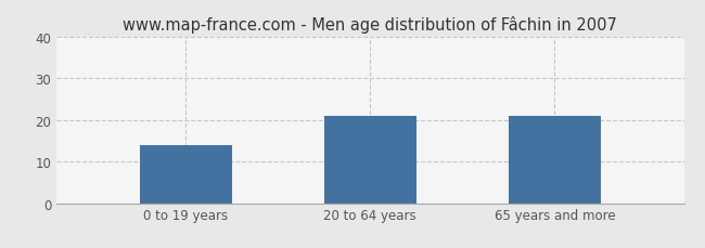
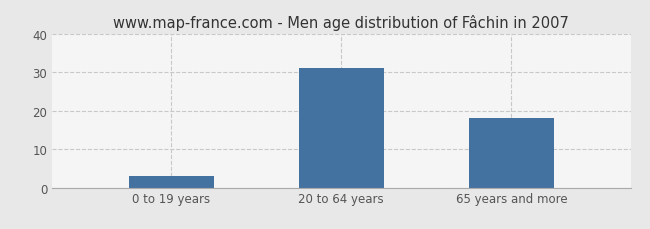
0 to 19 years: 14 -> 3
20 to 64 years: 21 -> 31
65 years and more: 21 -> 18
